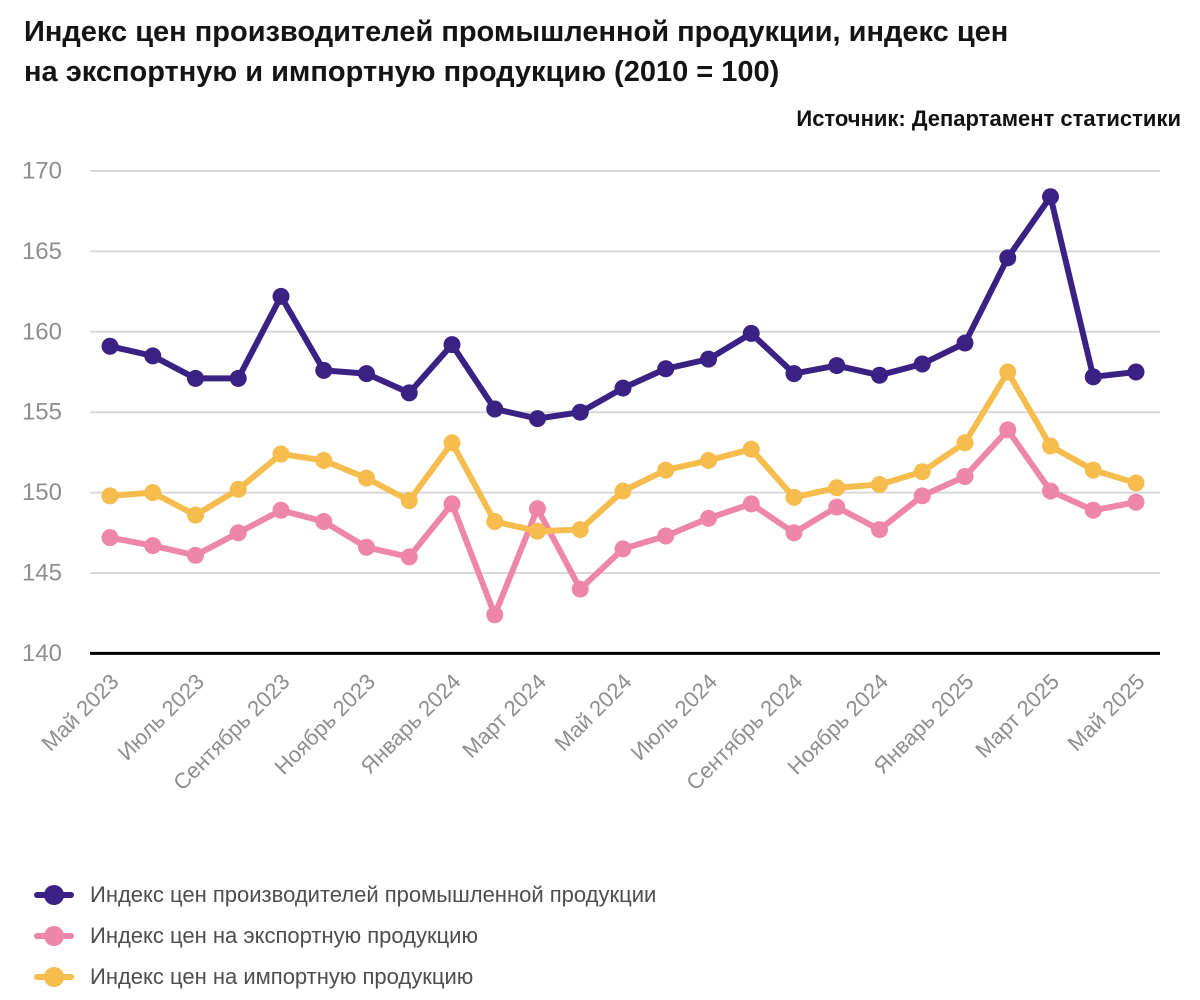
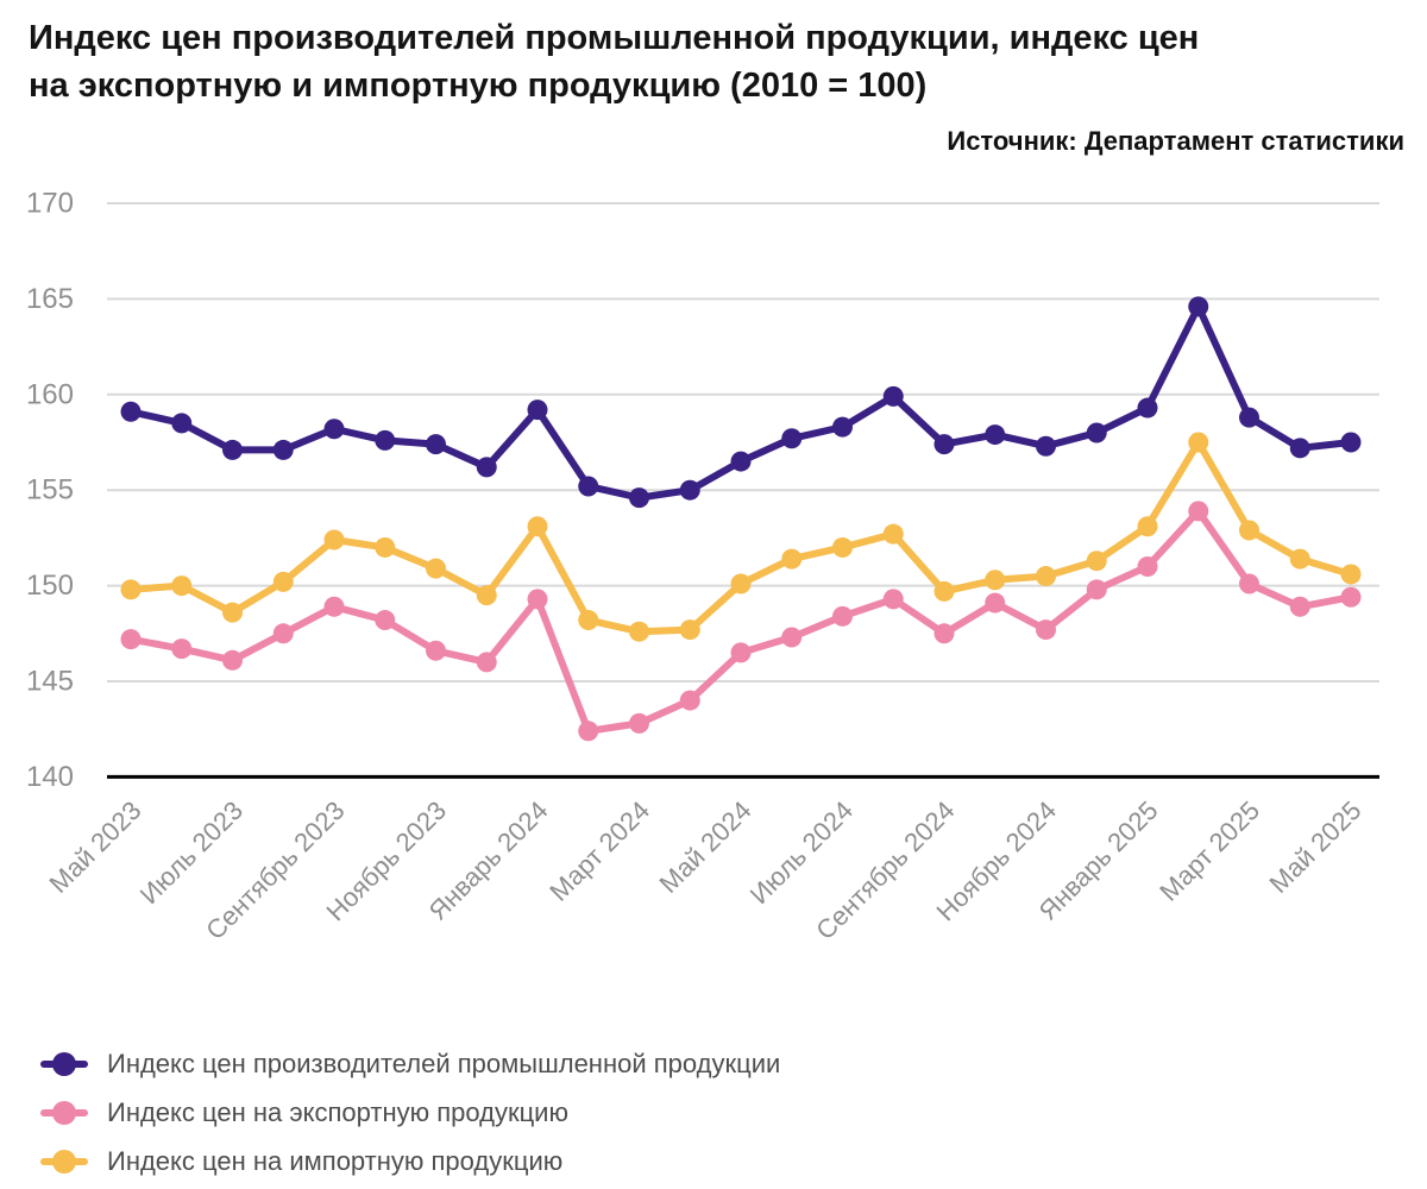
Индекс цен производителей промышленной продукции/Сентябрь 2023: 162.2 -> 158.2
Индекс цен на экспортную продукцию/Март 2024: 149.0 -> 142.8
Индекс цен производителей промышленной продукции/Март 2025: 168.4 -> 158.8
